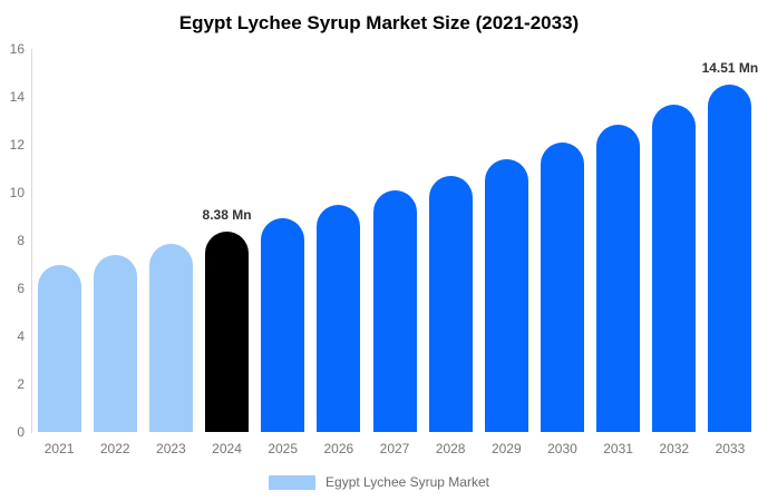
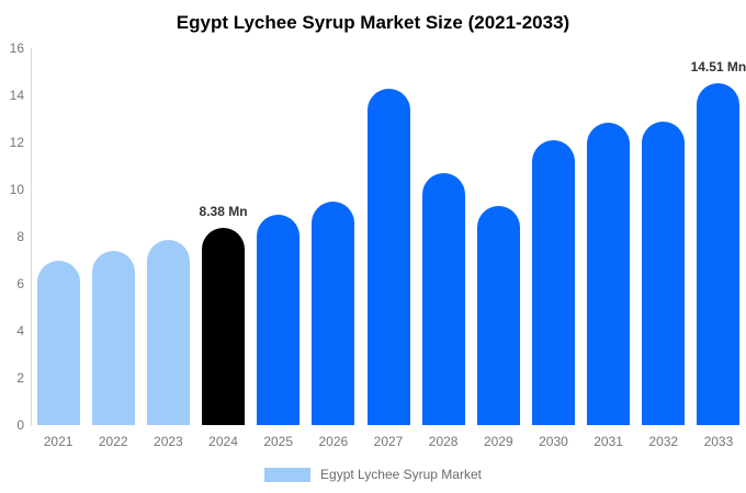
2027: 10.1 -> 14.3
2029: 11.4 -> 9.3
2032: 13.7 -> 12.9
